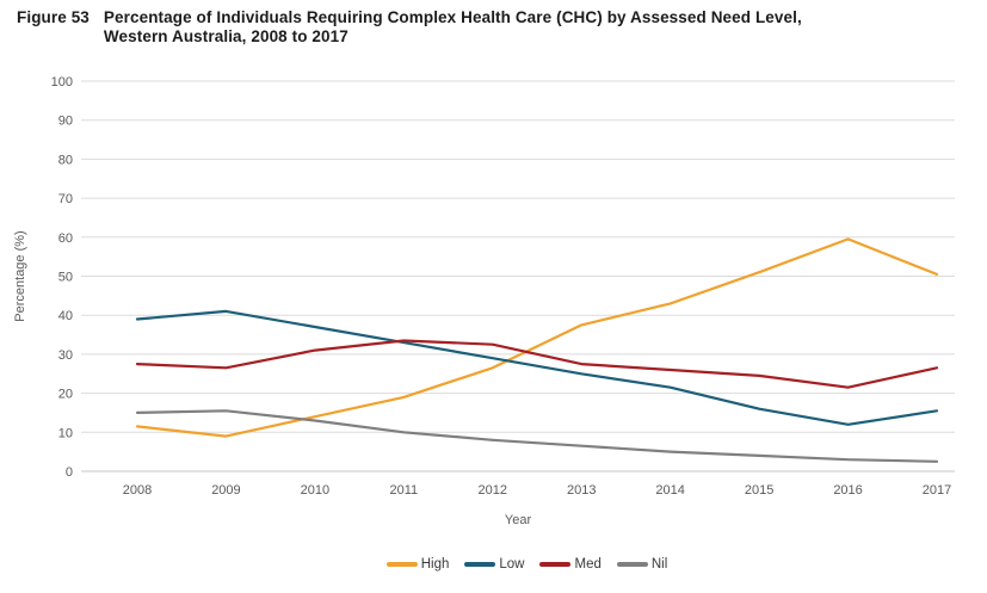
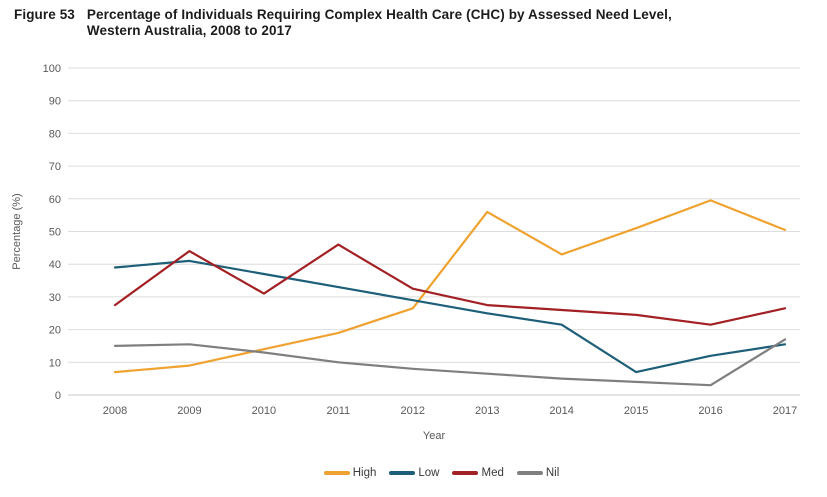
High/2008: 12 -> 7
Med/2009: 26 -> 44
Med/2011: 34 -> 46
High/2013: 38 -> 56
Low/2015: 16 -> 7
Nil/2017: 2 -> 17
